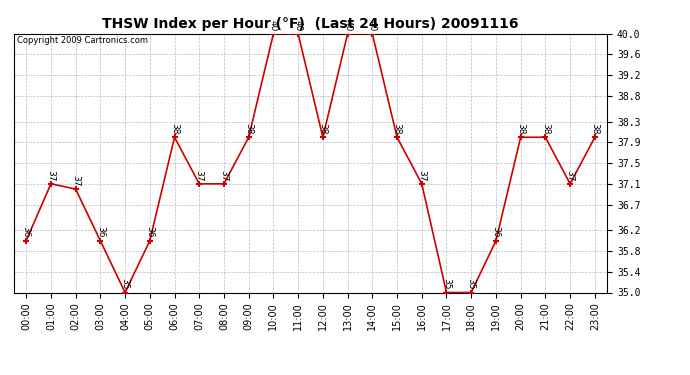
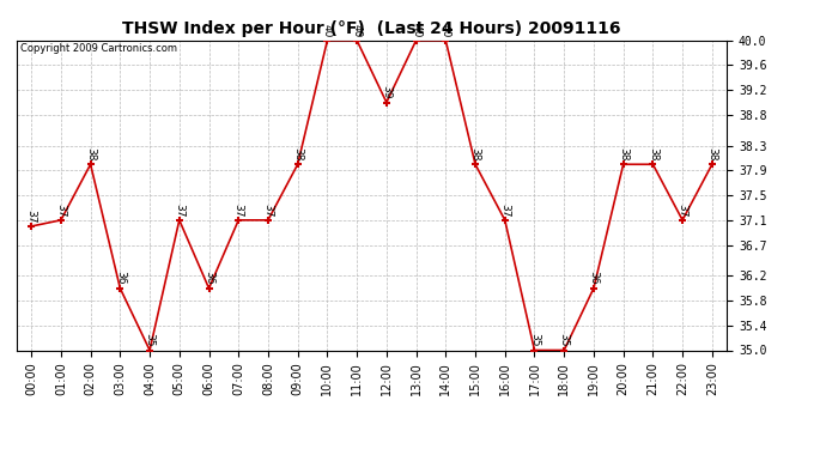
00:00: 36 -> 37
02:00: 37 -> 38
05:00: 36 -> 37
06:00: 38 -> 36
12:00: 38 -> 39
